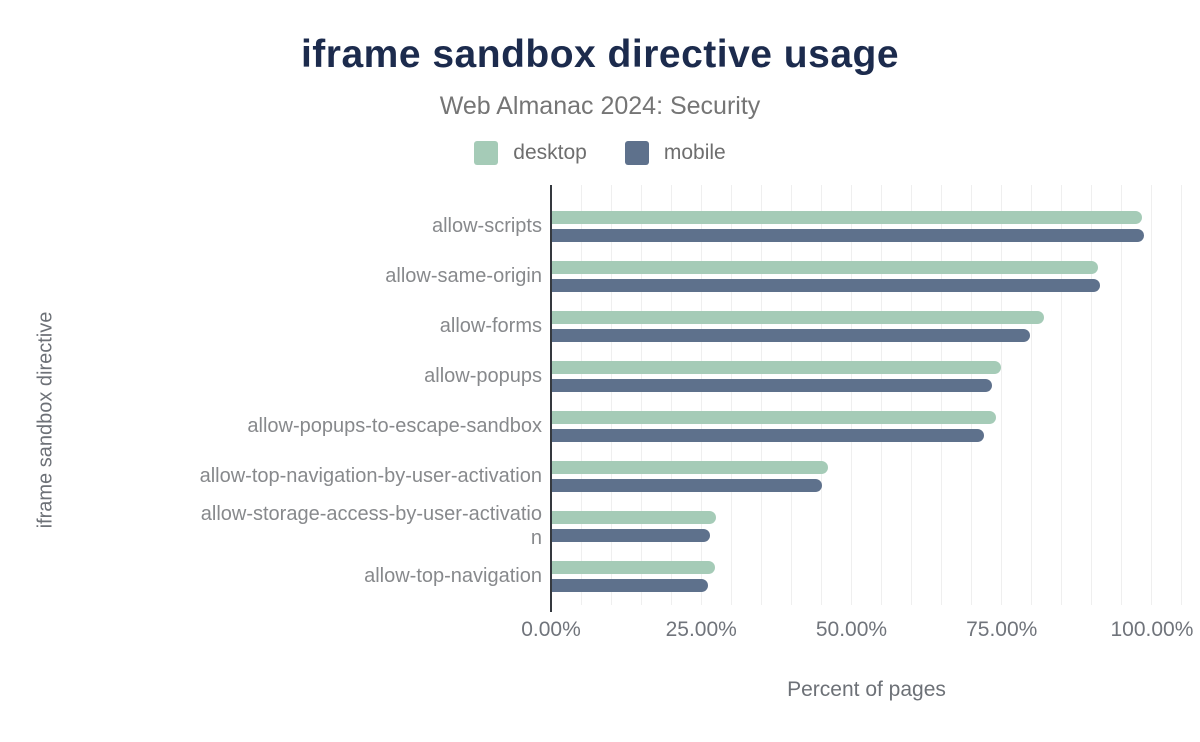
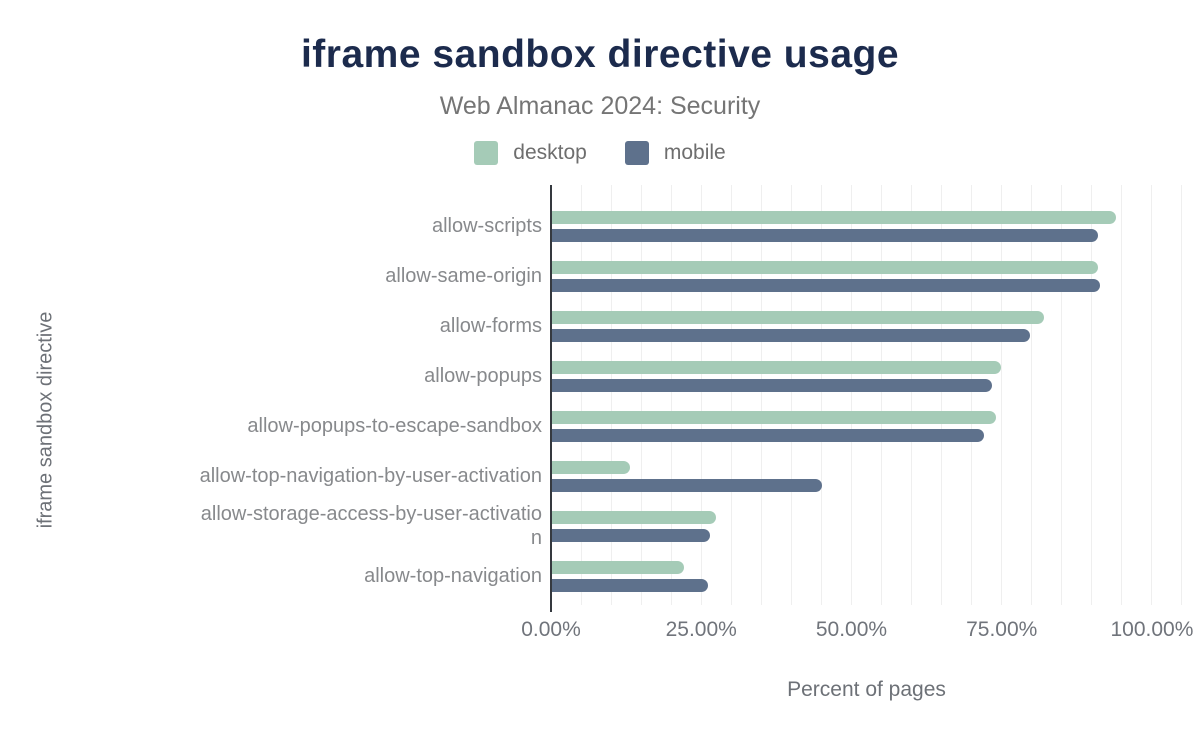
desktop/allow-scripts: 98% -> 94%
mobile/allow-scripts: 99% -> 91%
desktop/allow-top-navigation-by-user-activation: 46% -> 13%
desktop/allow-top-navigation: 27% -> 22%
